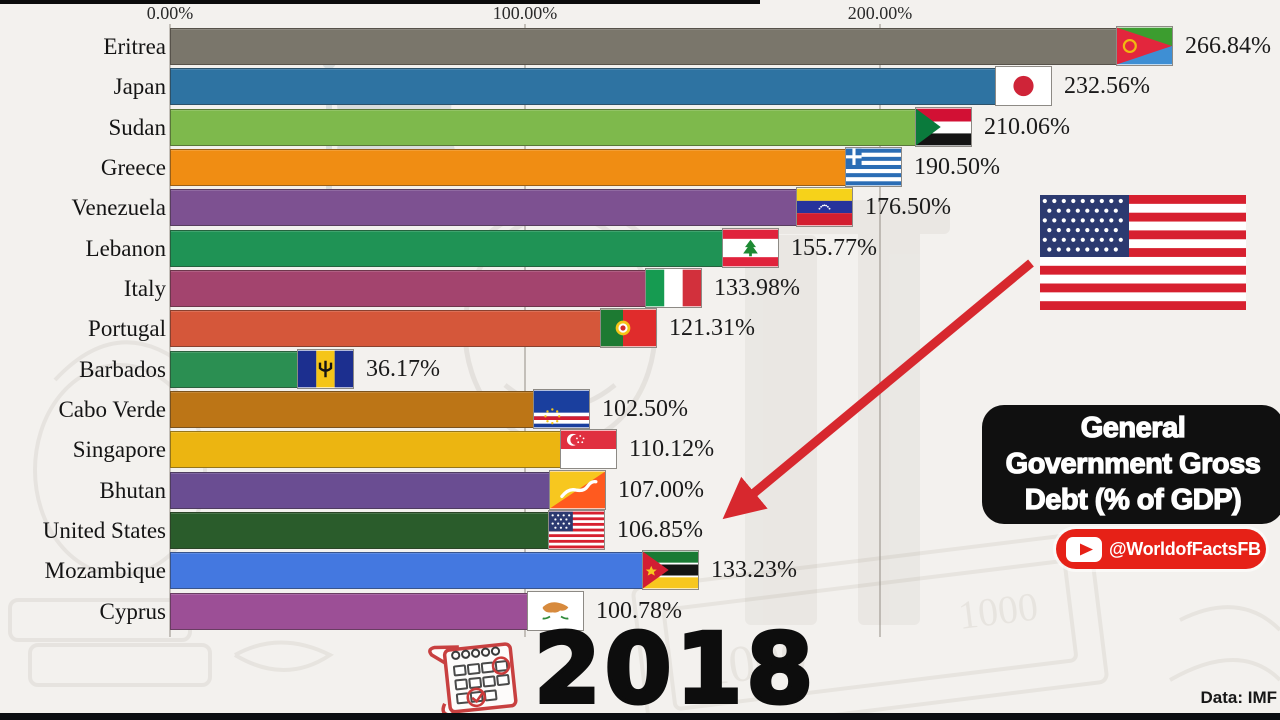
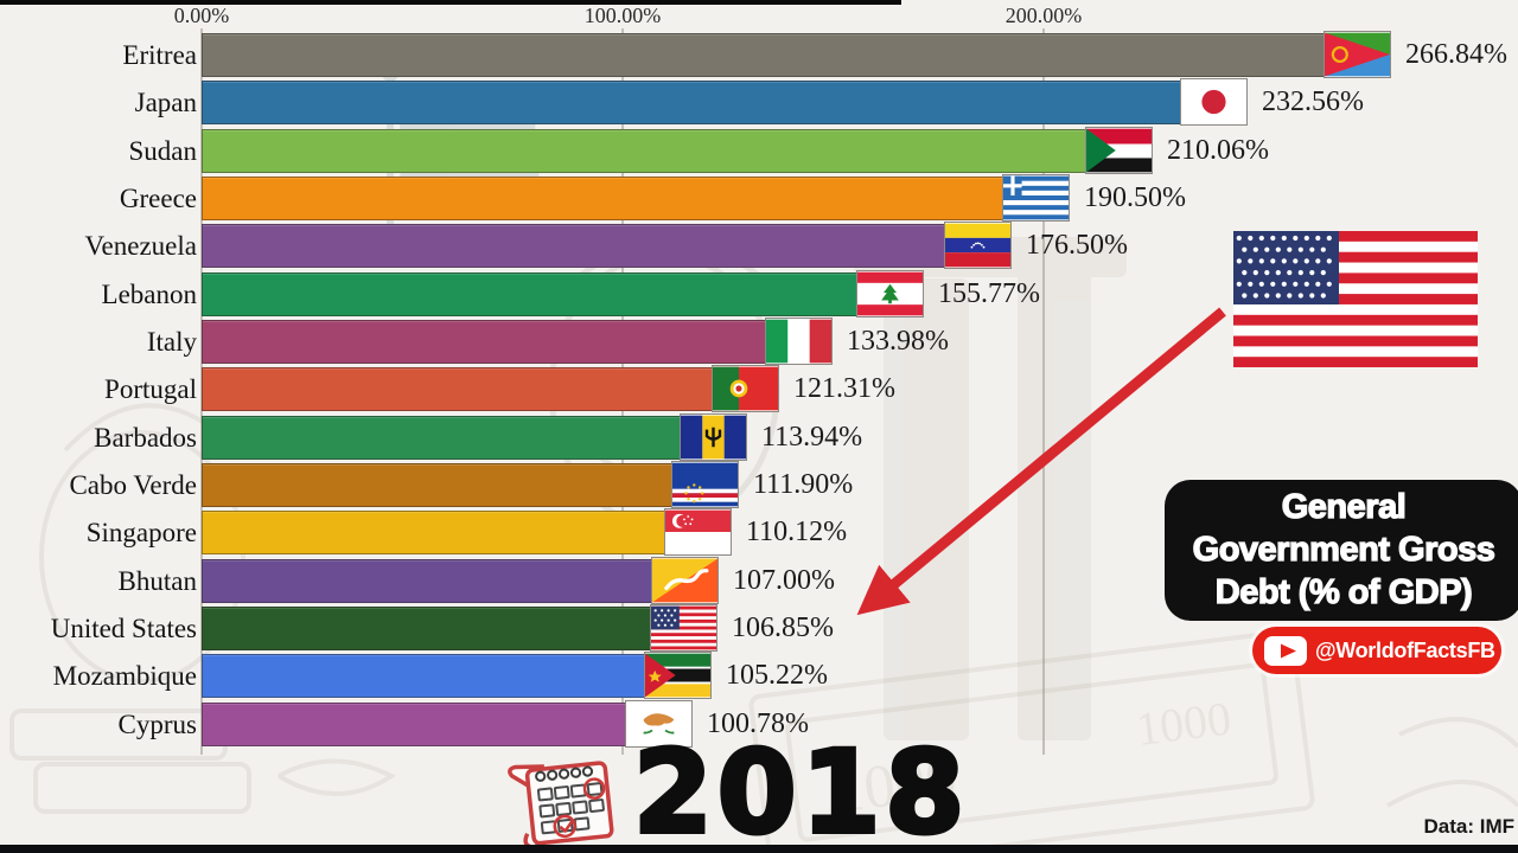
Barbados: 36.17% -> 113.94%
Cabo Verde: 102.50% -> 111.90%
Mozambique: 133.23% -> 105.22%
